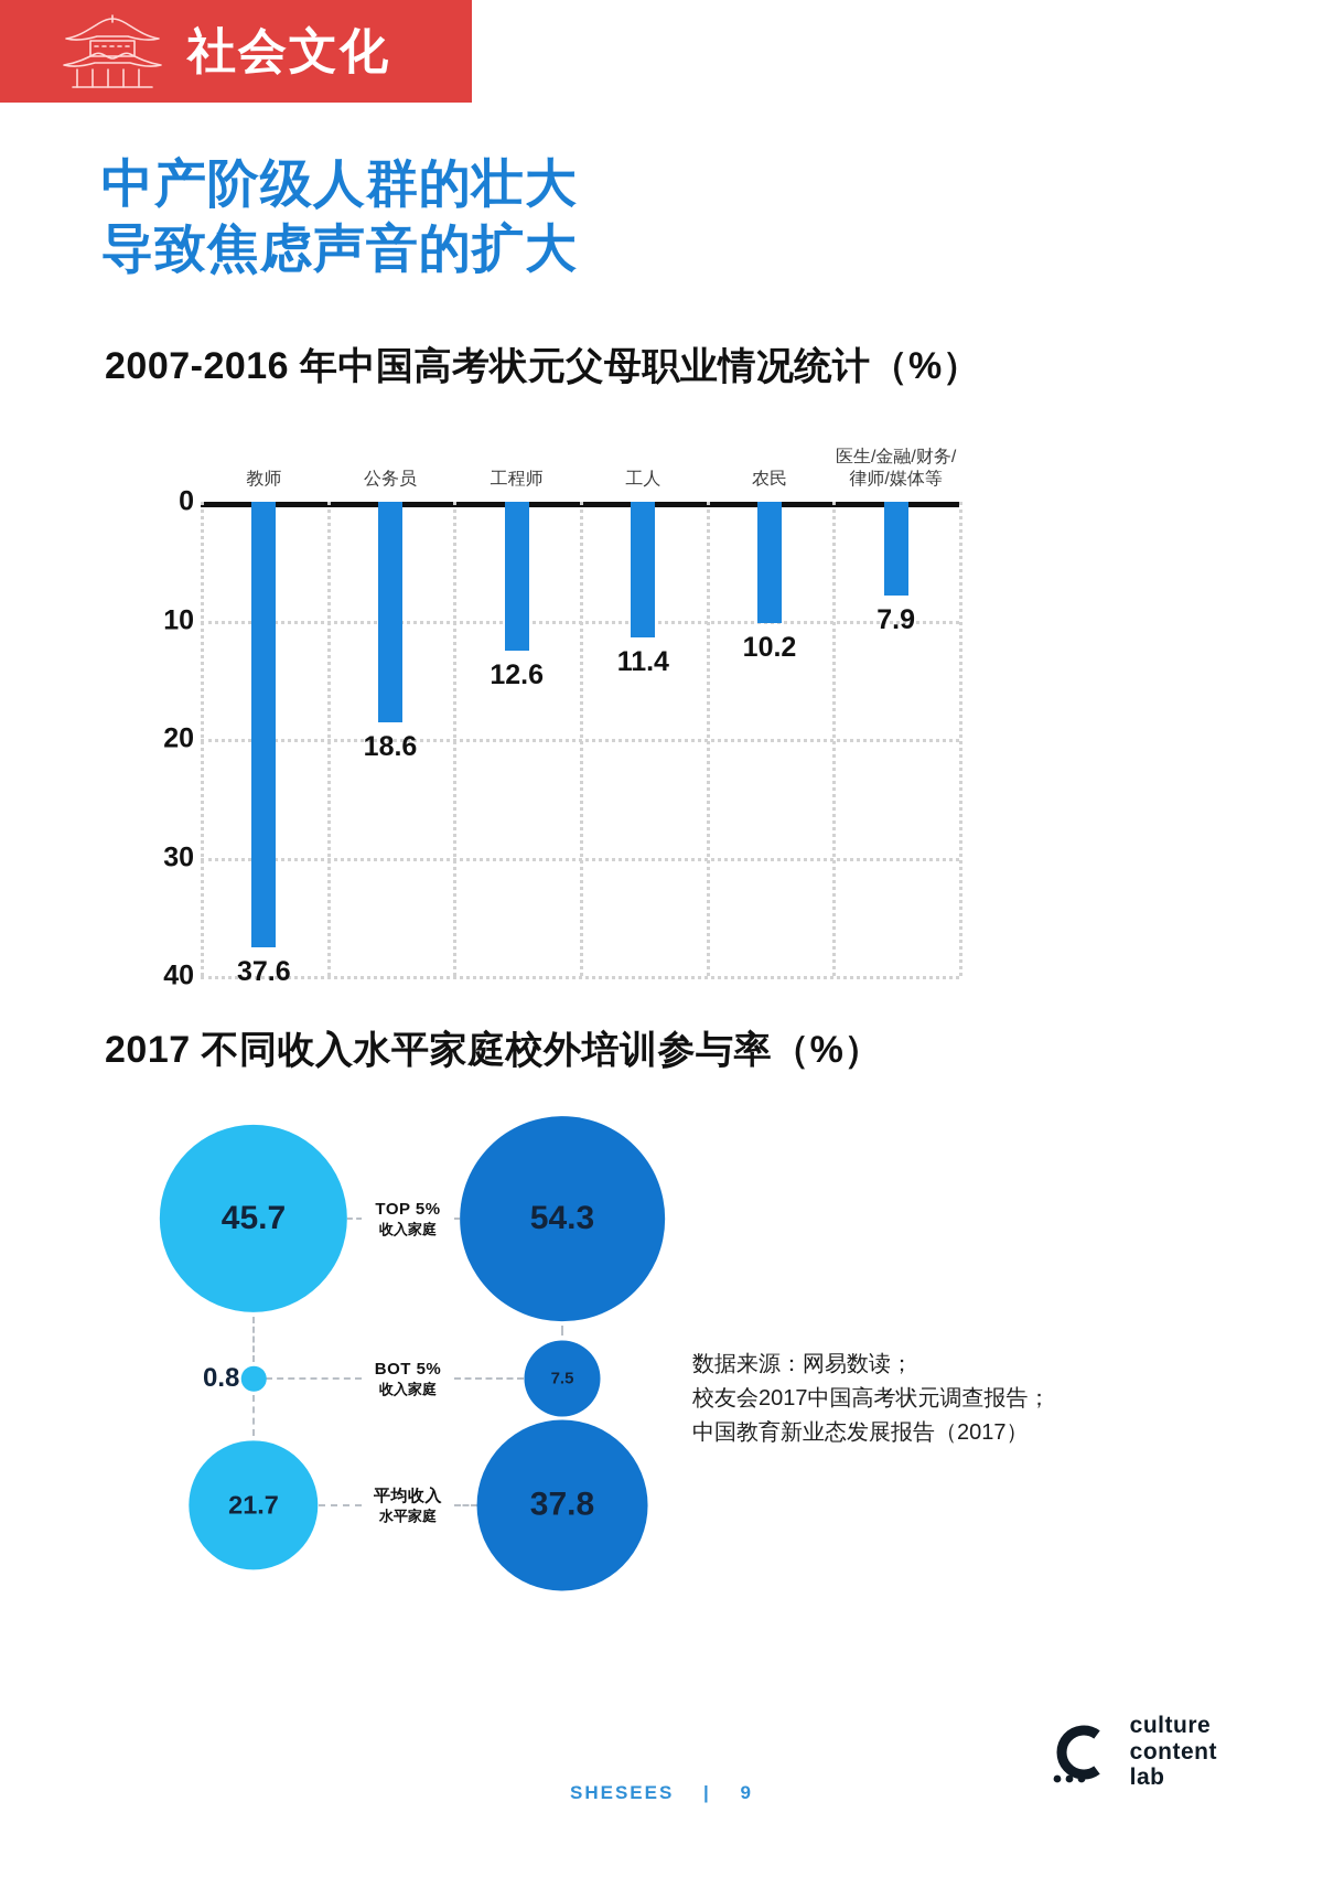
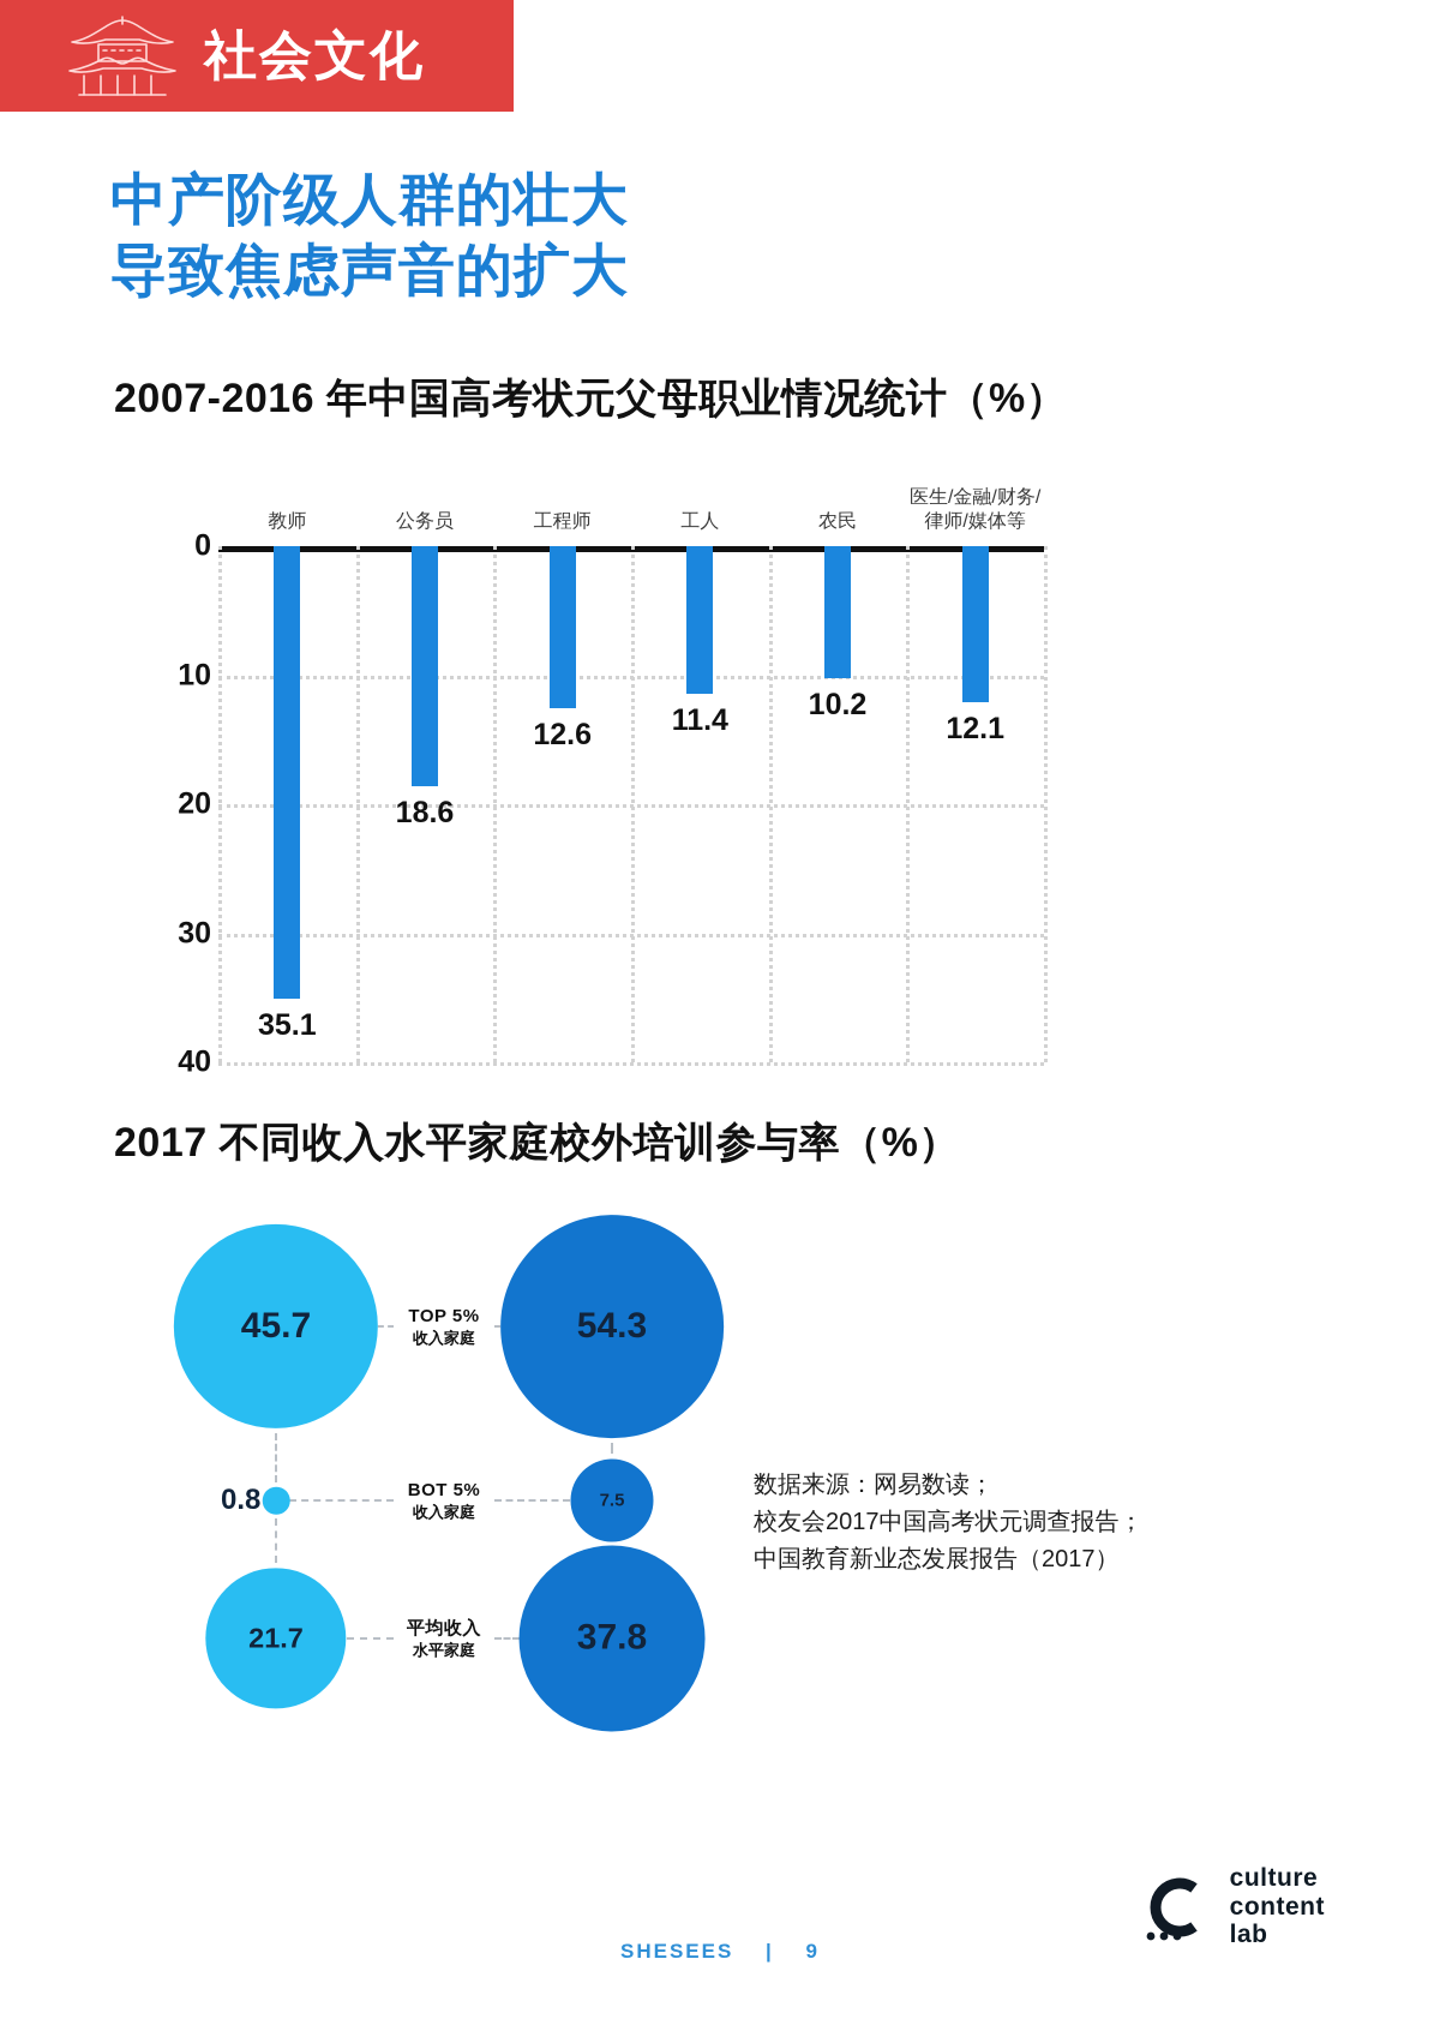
2007-2016 年中国高考状元父母职业情况统计（%）/教师: 37.6 -> 35.1
2007-2016 年中国高考状元父母职业情况统计（%）/医生/金融/财务/ 律师/媒体等: 7.9 -> 12.1
